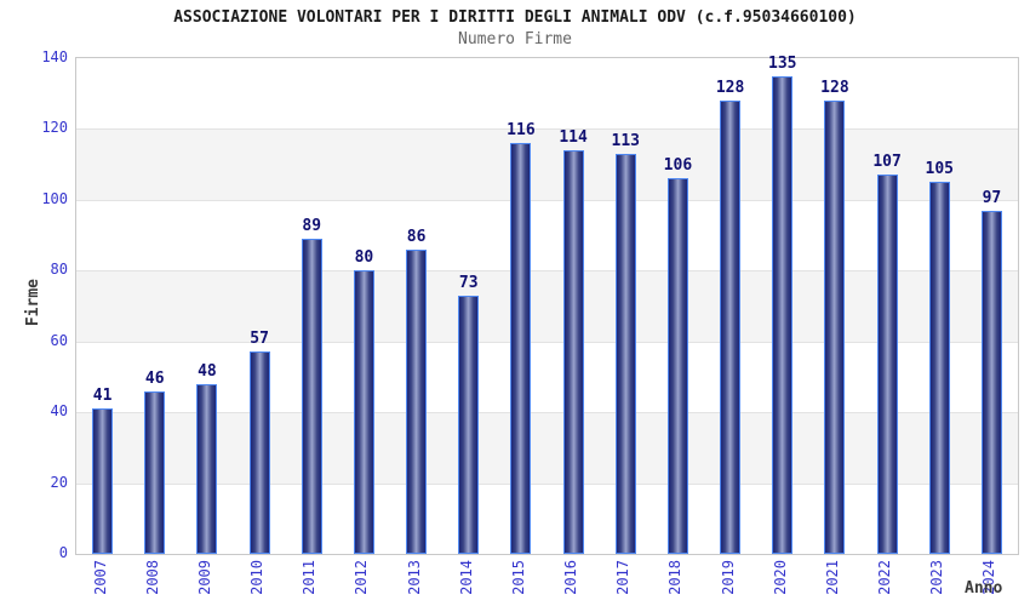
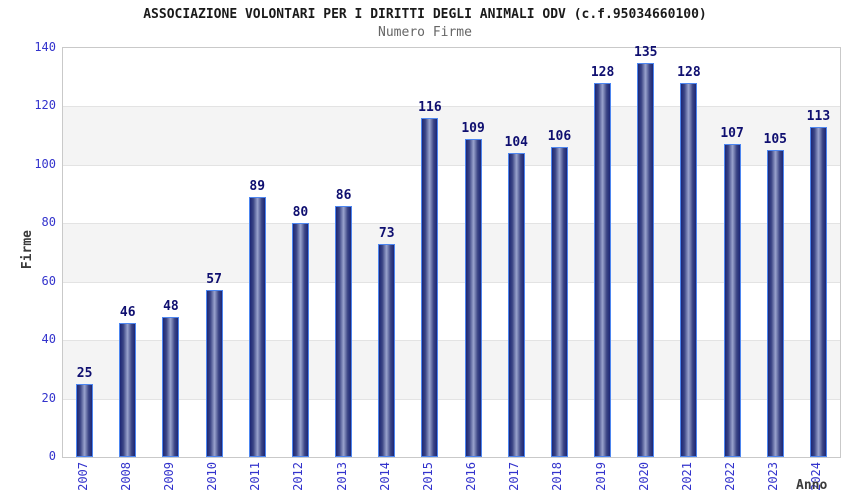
2007: 41 -> 25
2016: 114 -> 109
2017: 113 -> 104
2024: 97 -> 113
